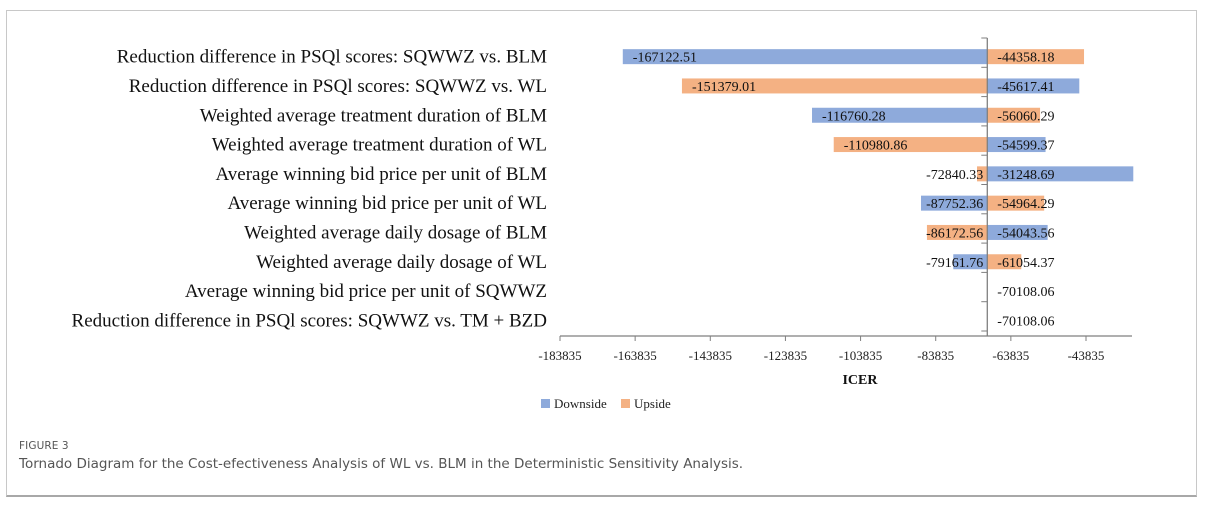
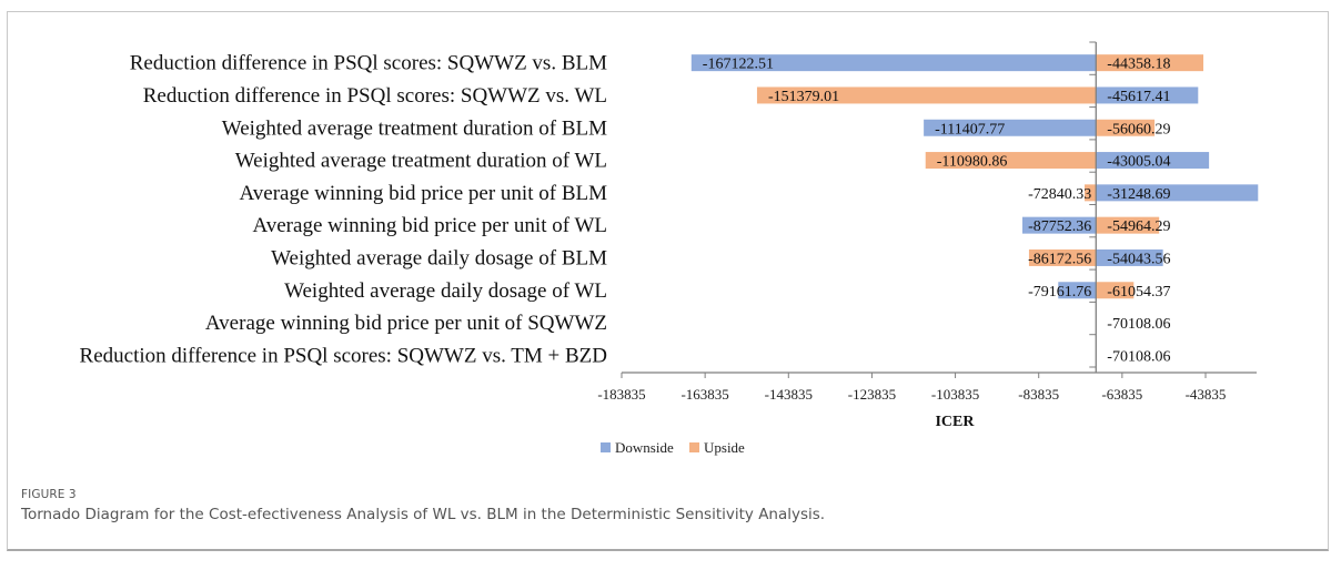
Downside/Weighted average treatment duration of BLM: -116760.28 -> -111407.77
Downside/Weighted average treatment duration of WL: -54599.37 -> -43005.04
